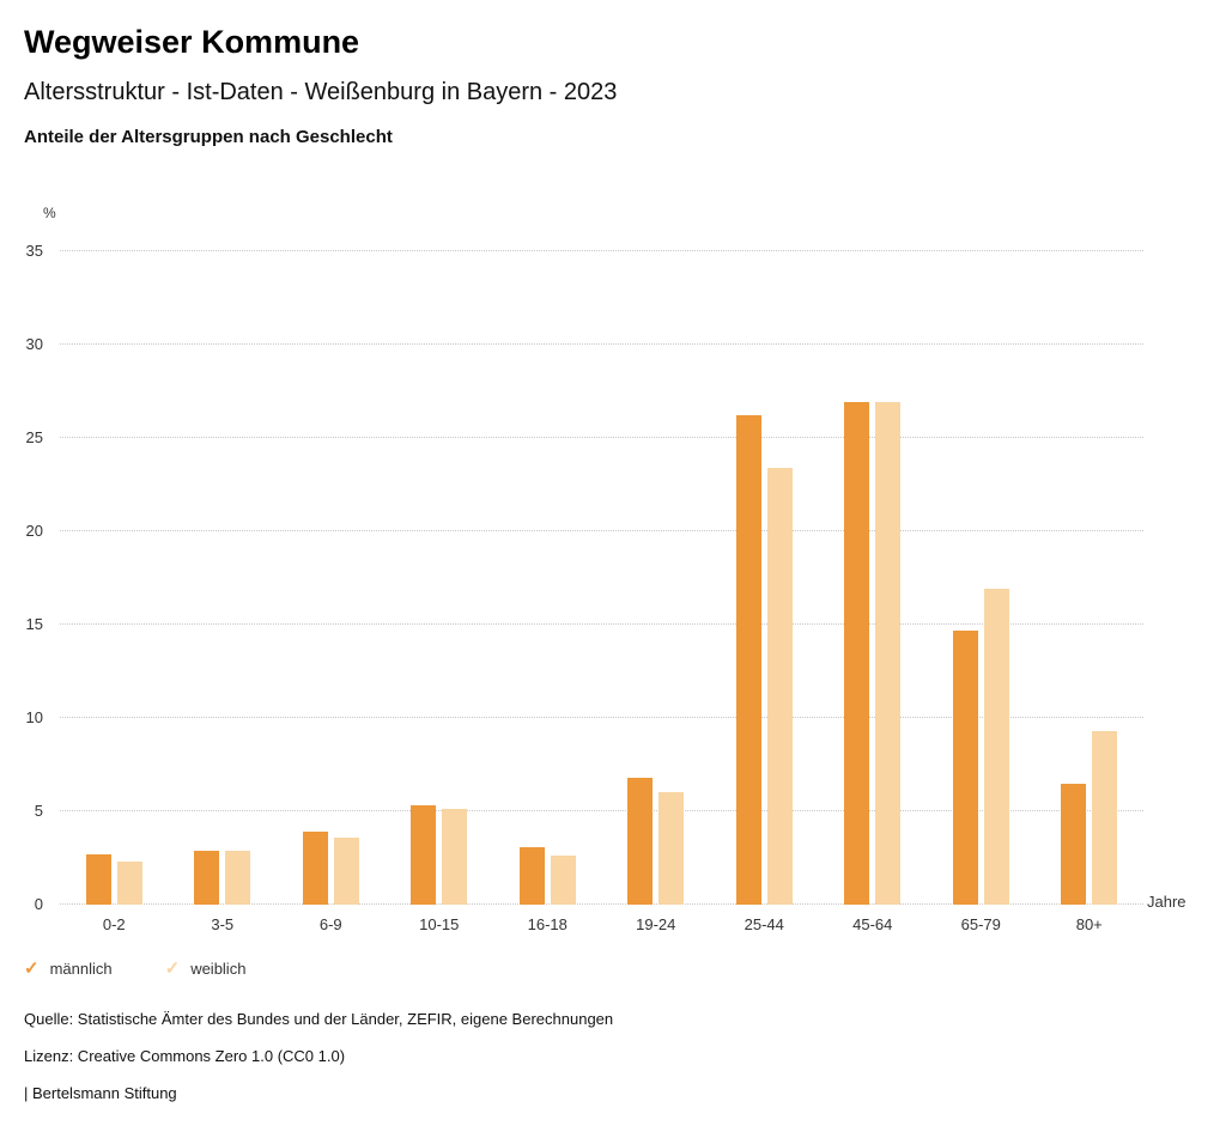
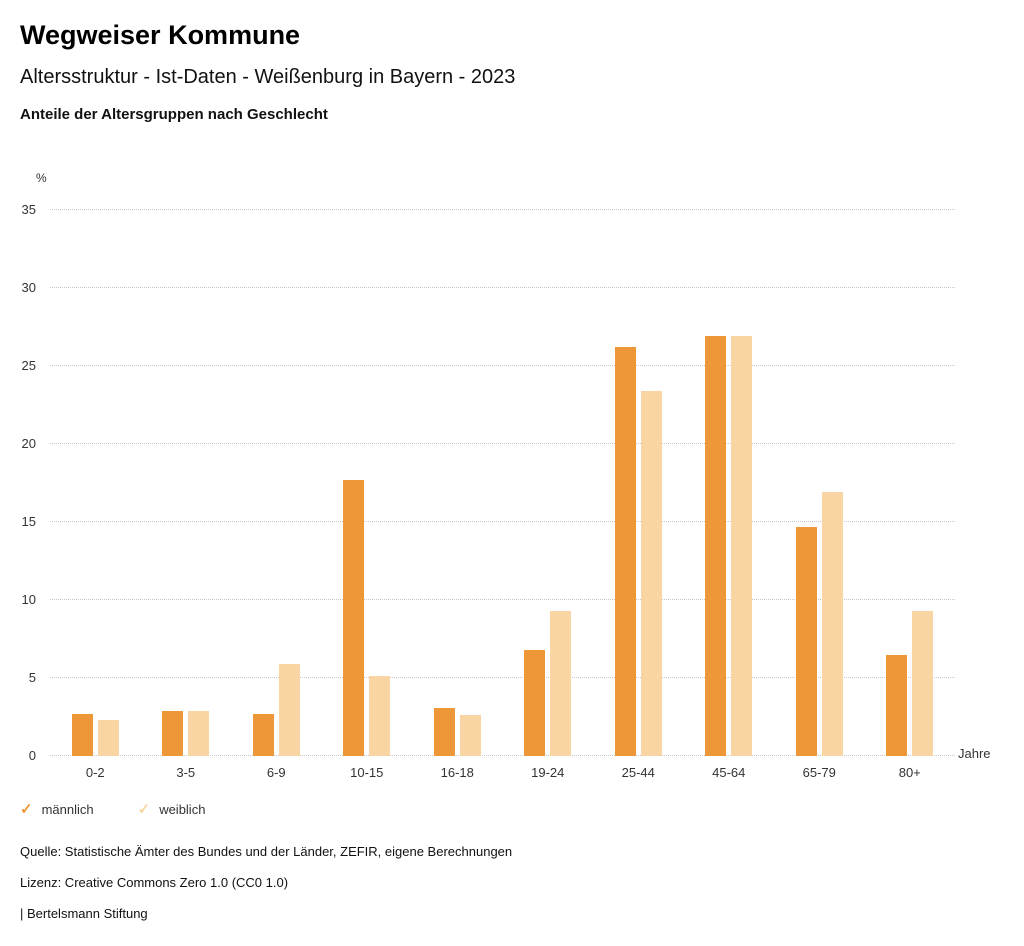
männlich/6-9: 3.9 -> 2.7
weiblich/6-9: 3.6 -> 5.9
männlich/10-15: 5.3 -> 17.7
weiblich/19-24: 6.0 -> 9.3
